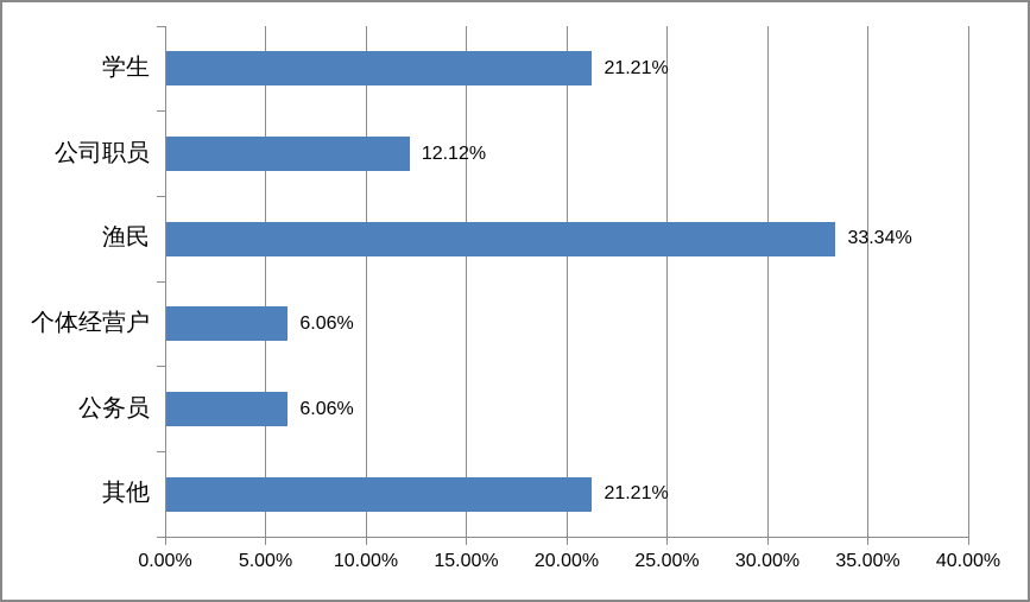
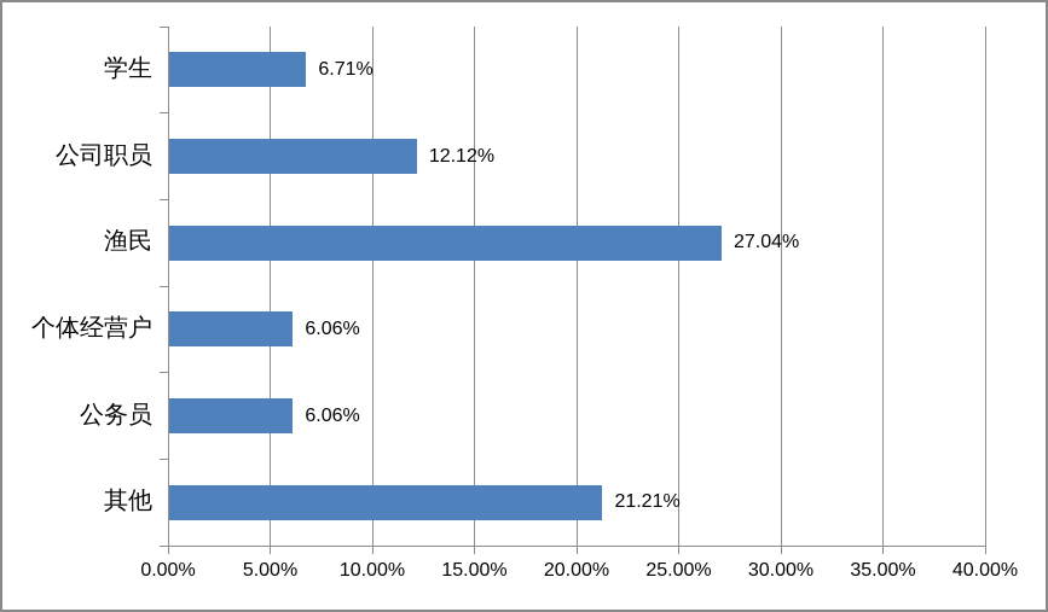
学生: 21.21% -> 6.71%
渔民: 33.34% -> 27.04%
